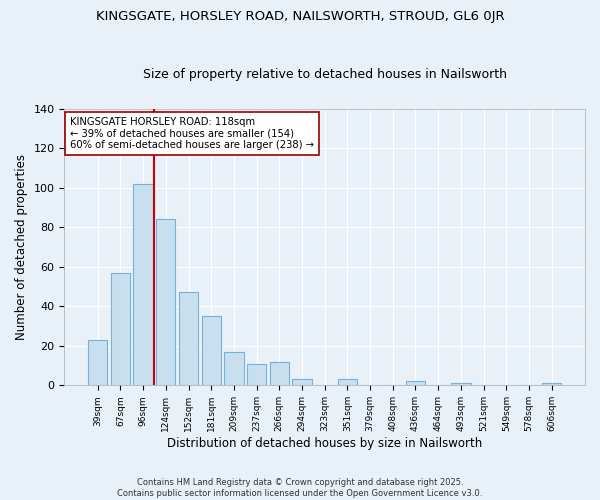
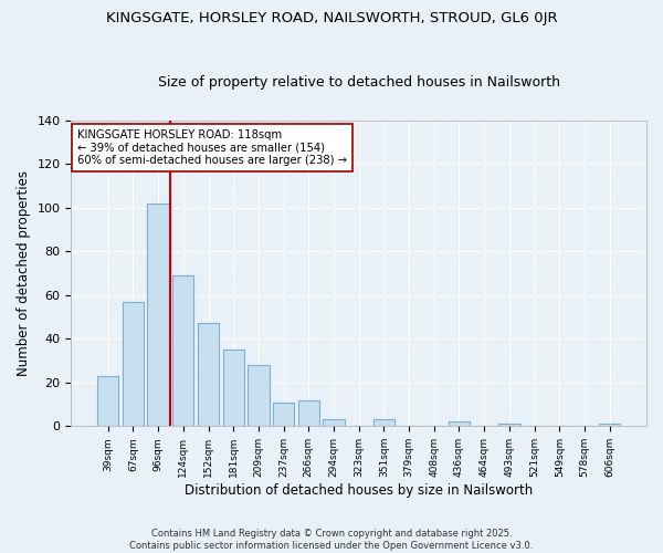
124sqm: 84 -> 69
209sqm: 17 -> 28
